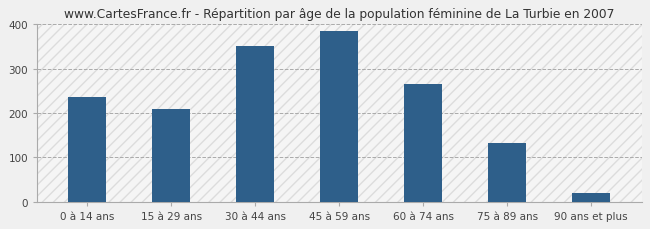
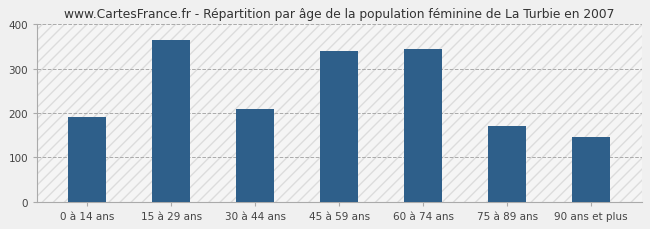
0 à 14 ans: 235 -> 190
15 à 29 ans: 210 -> 365
30 à 44 ans: 350 -> 210
45 à 59 ans: 385 -> 340
60 à 74 ans: 265 -> 345
75 à 89 ans: 133 -> 170
90 ans et plus: 20 -> 145
